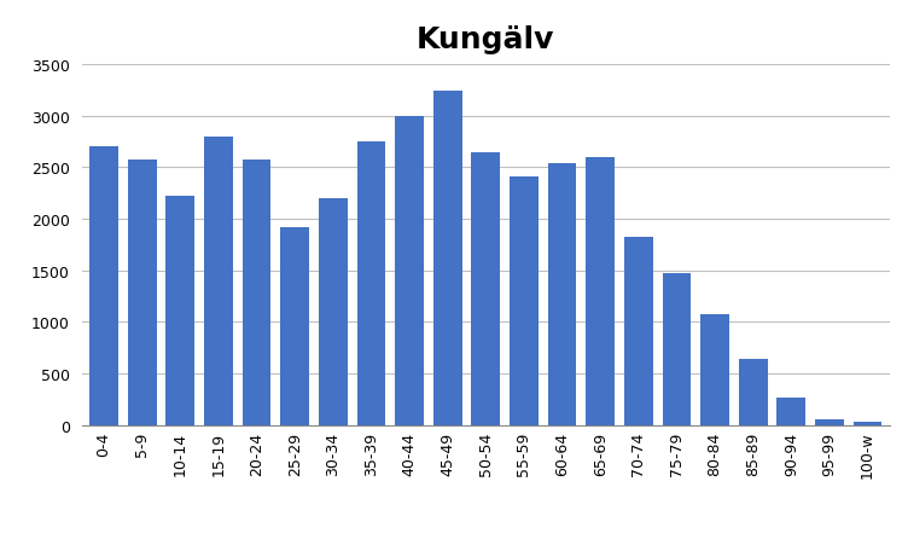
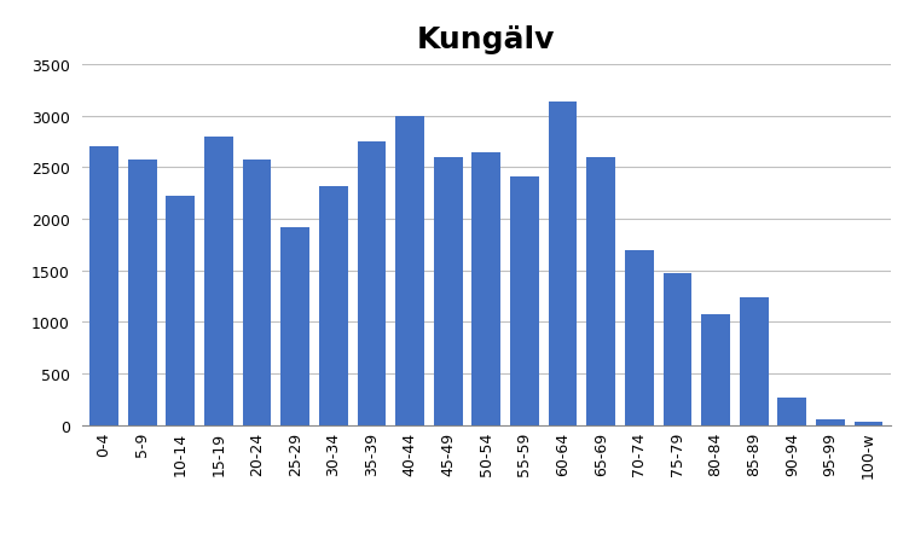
30-34: 2200 -> 2320
45-49: 3250 -> 2600
60-64: 2540 -> 3140
70-74: 1830 -> 1700
85-89: 640 -> 1240
